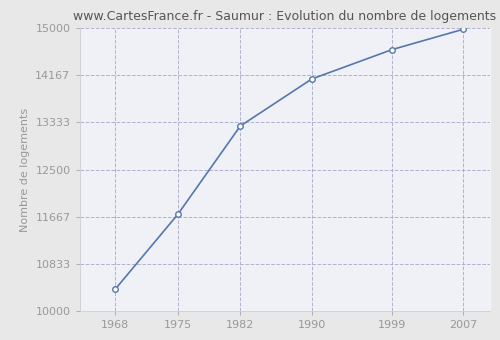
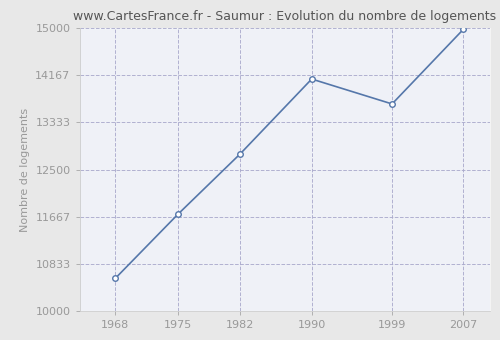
1968: 10390 -> 10580
1982: 13270 -> 12780
1999: 14620 -> 13660
